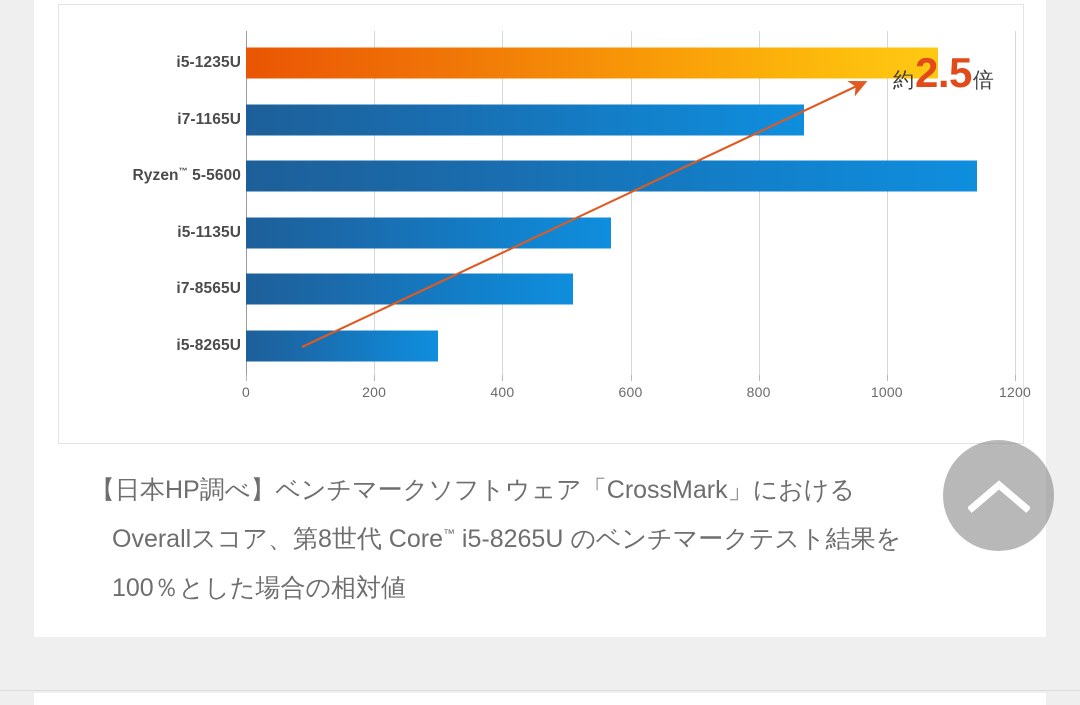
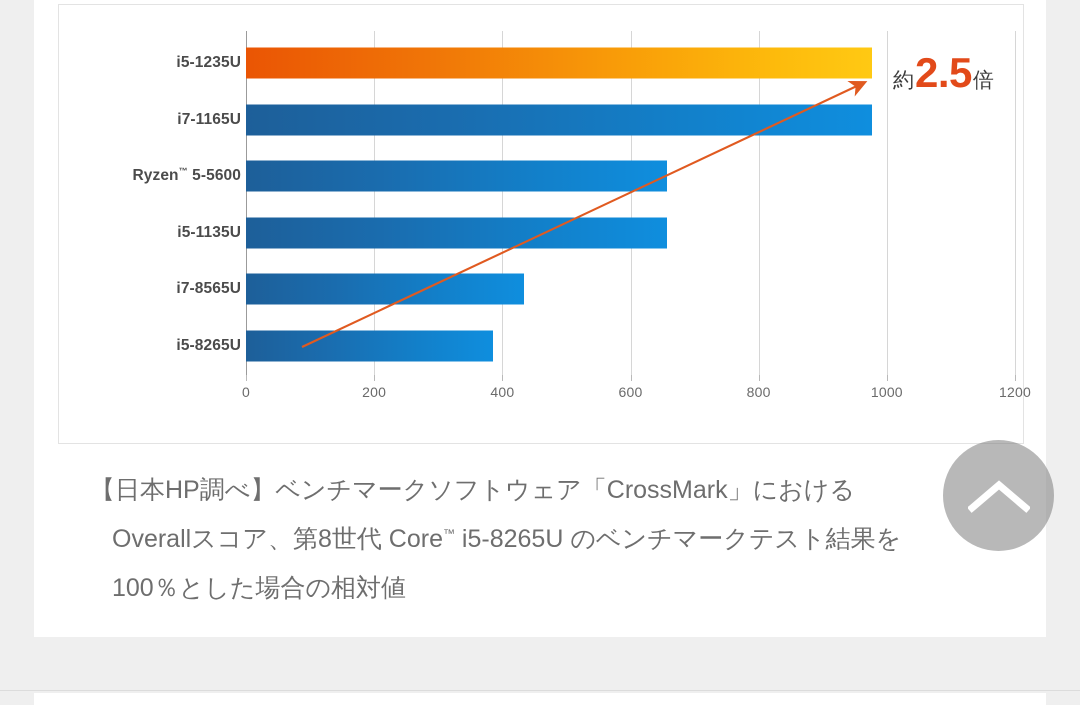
i5-1235U: 1080 -> 980
i7-1165U: 870 -> 980
Ryzen™ 5-5600: 1140 -> 660
i5-1135U: 570 -> 660
i7-8565U: 510 -> 430
i5-8265U: 300 -> 380
